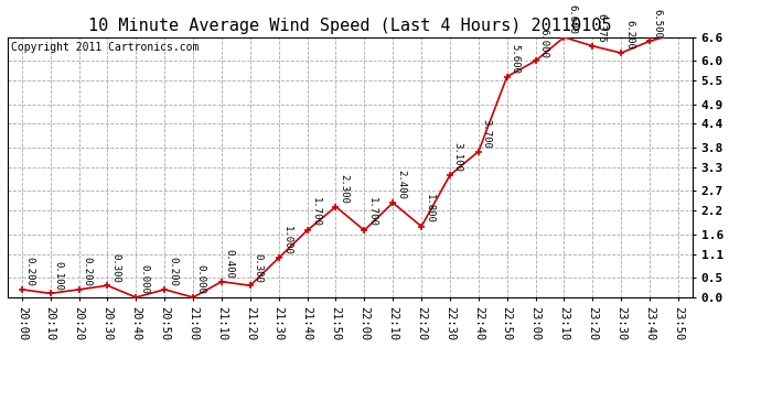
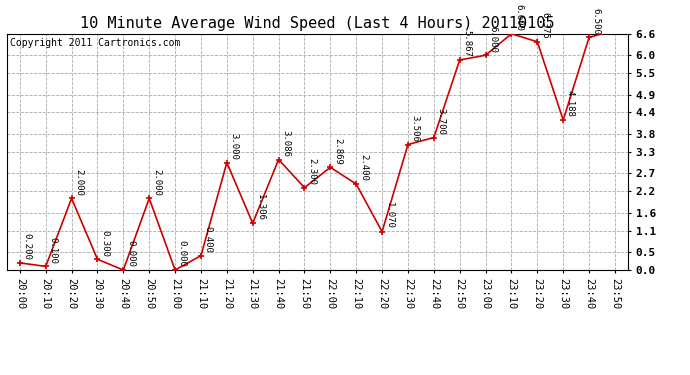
20:20: 0.200 -> 2.000
20:50: 0.200 -> 2.000
21:20: 0.300 -> 3.000
21:30: 1.000 -> 1.306
21:40: 1.700 -> 3.086
22:00: 1.700 -> 2.869
22:20: 1.800 -> 1.070
22:30: 3.100 -> 3.506
22:50: 5.600 -> 5.867
23:30: 6.200 -> 4.188
